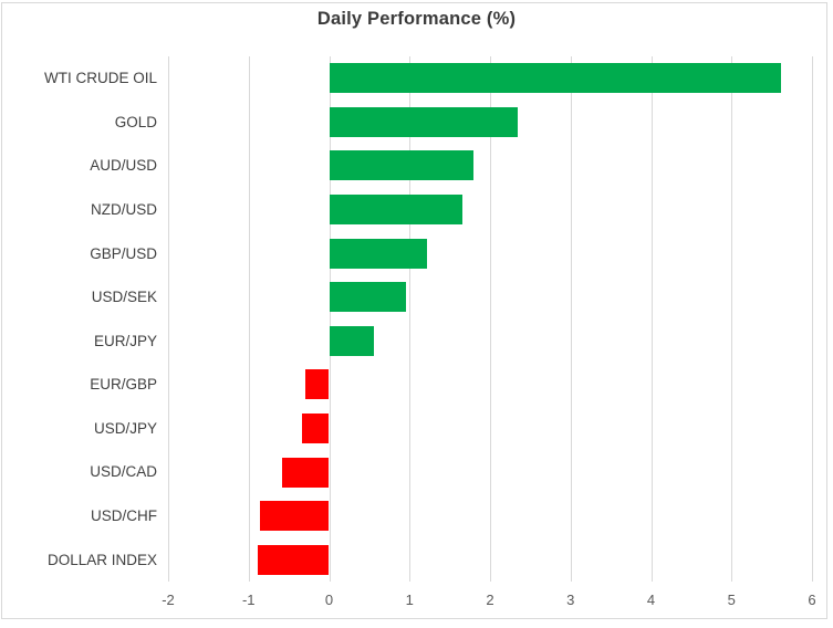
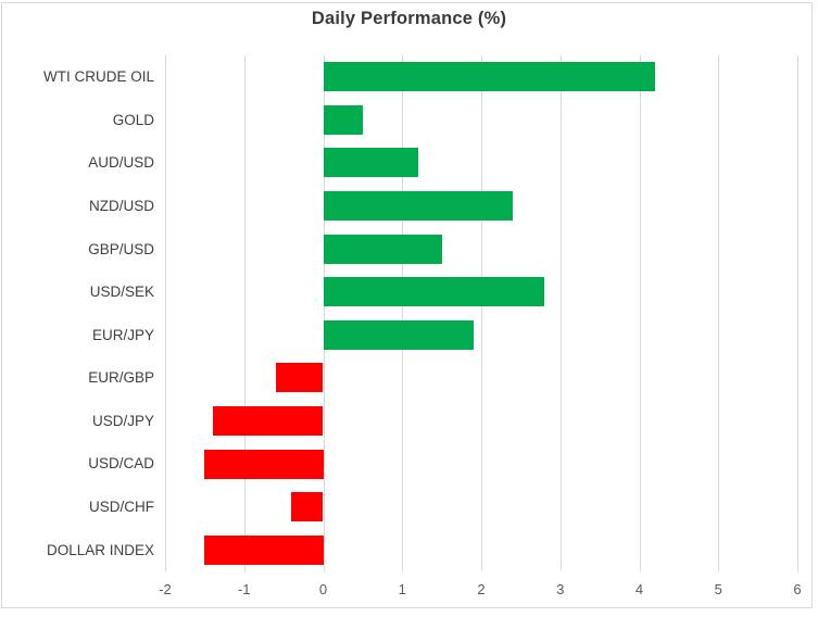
WTI CRUDE OIL: 5.6 -> 4.2
GOLD: 2.3 -> 0.5
AUD/USD: 1.8 -> 1.2
NZD/USD: 1.6 -> 2.4
GBP/USD: 1.2 -> 1.5
USD/SEK: 1.0 -> 2.8
EUR/JPY: 0.6 -> 1.9
EUR/GBP: -0.3 -> -0.6
USD/JPY: -0.3 -> -1.4
USD/CAD: -0.6 -> -1.5
USD/CHF: -0.9 -> -0.4
DOLLAR INDEX: -0.9 -> -1.5
